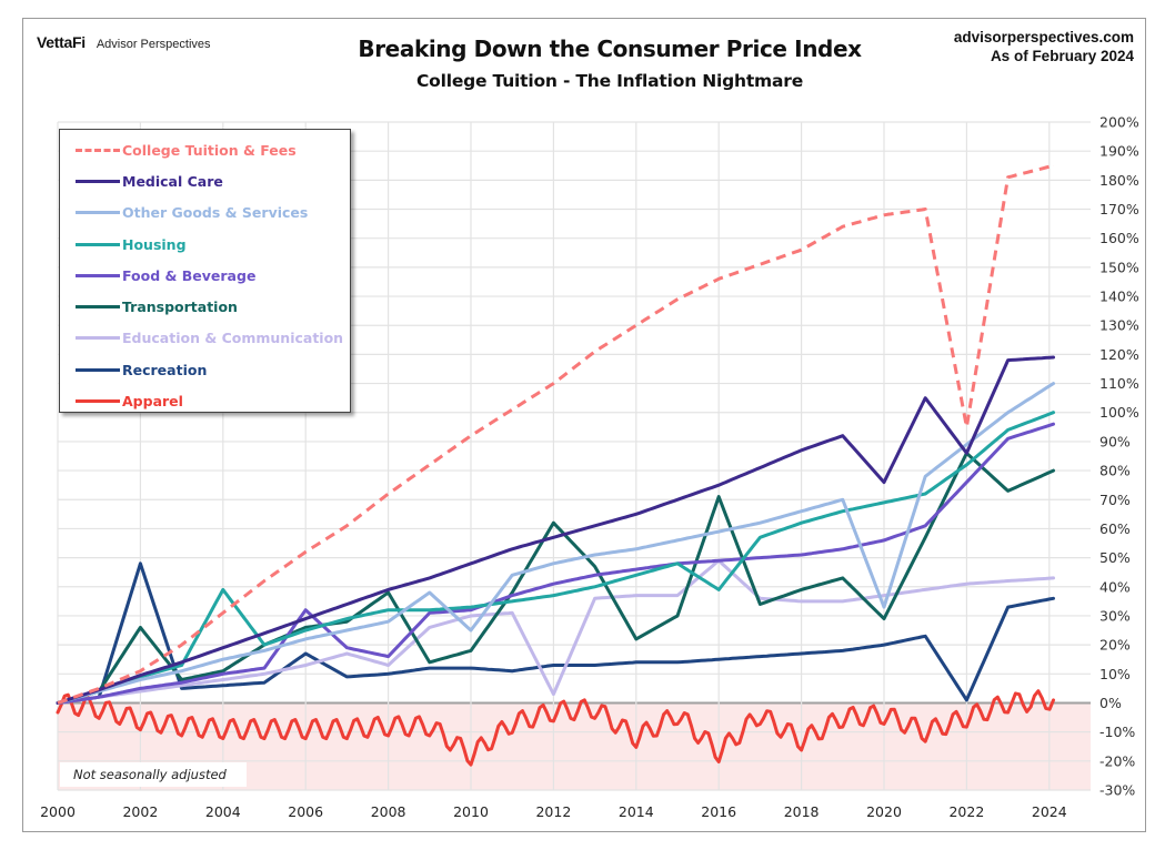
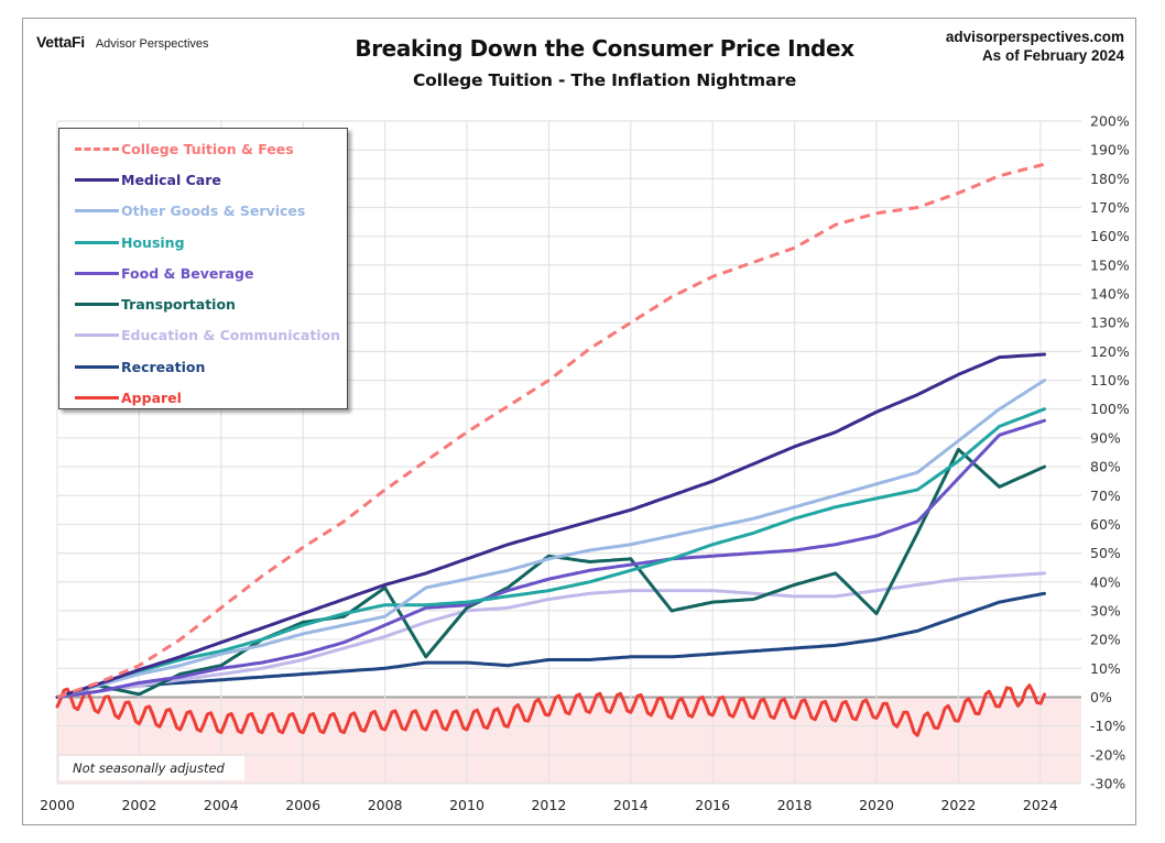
Transportation/2002: 26% -> 1%
Recreation/2002: 48% -> 4%
Housing/2004: 39% -> 16%
Food & Beverage/2006: 32% -> 15%
Recreation/2006: 17% -> 8%
Food & Beverage/2008: 16% -> 25%
Education & Communication/2008: 13% -> 21%
Other Goods & Services/2010: 25% -> 41%
Transportation/2010: 18% -> 31%
Apparel/2010: -18% -> -8%
Transportation/2012: 62% -> 49%
Education & Communication/2012: 3% -> 34%
Transportation/2014: 22% -> 48%
Apparel/2014: -12% -> -2%
Housing/2016: 39% -> 53%
Transportation/2016: 71% -> 33%
Education & Communication/2016: 49% -> 37%
Apparel/2016: -17% -> -3%
Apparel/2018: -13% -> -4%
Medical Care/2020: 76% -> 99%
Other Goods & Services/2020: 33% -> 74%
College Tuition & Fees/2022: 95% -> 175%
Medical Care/2022: 86% -> 112%
Recreation/2022: 1% -> 28%
